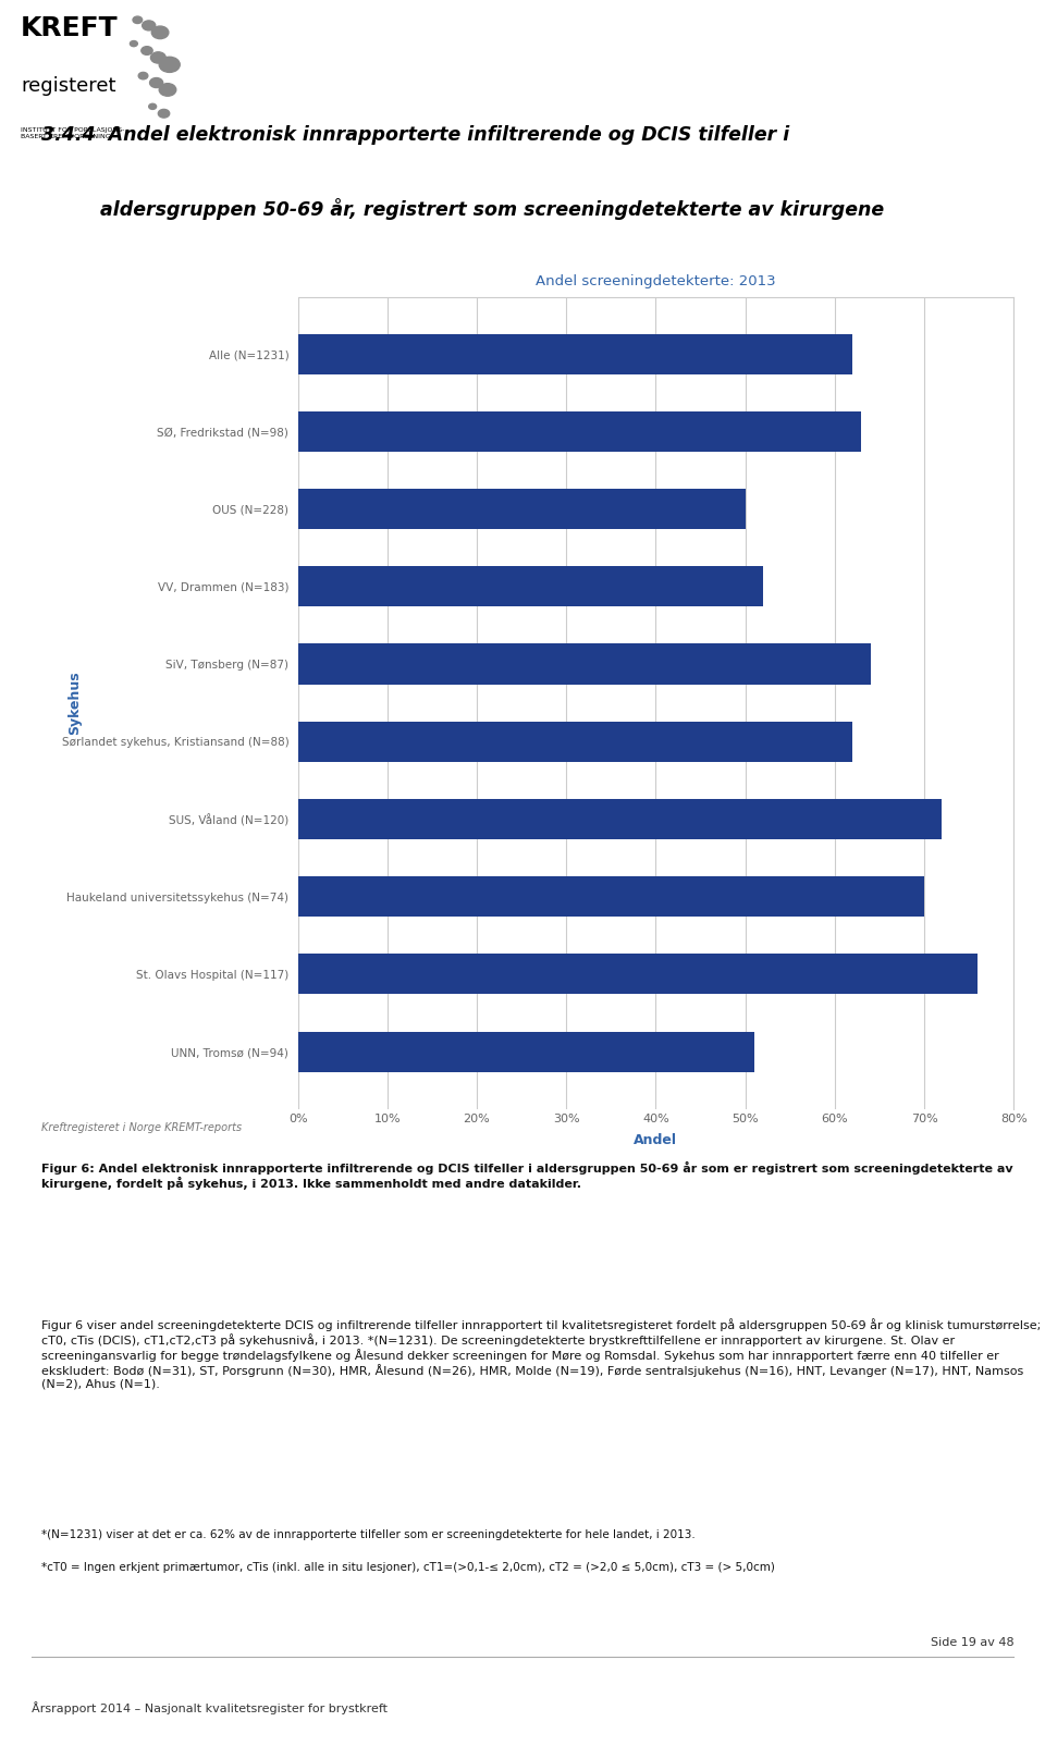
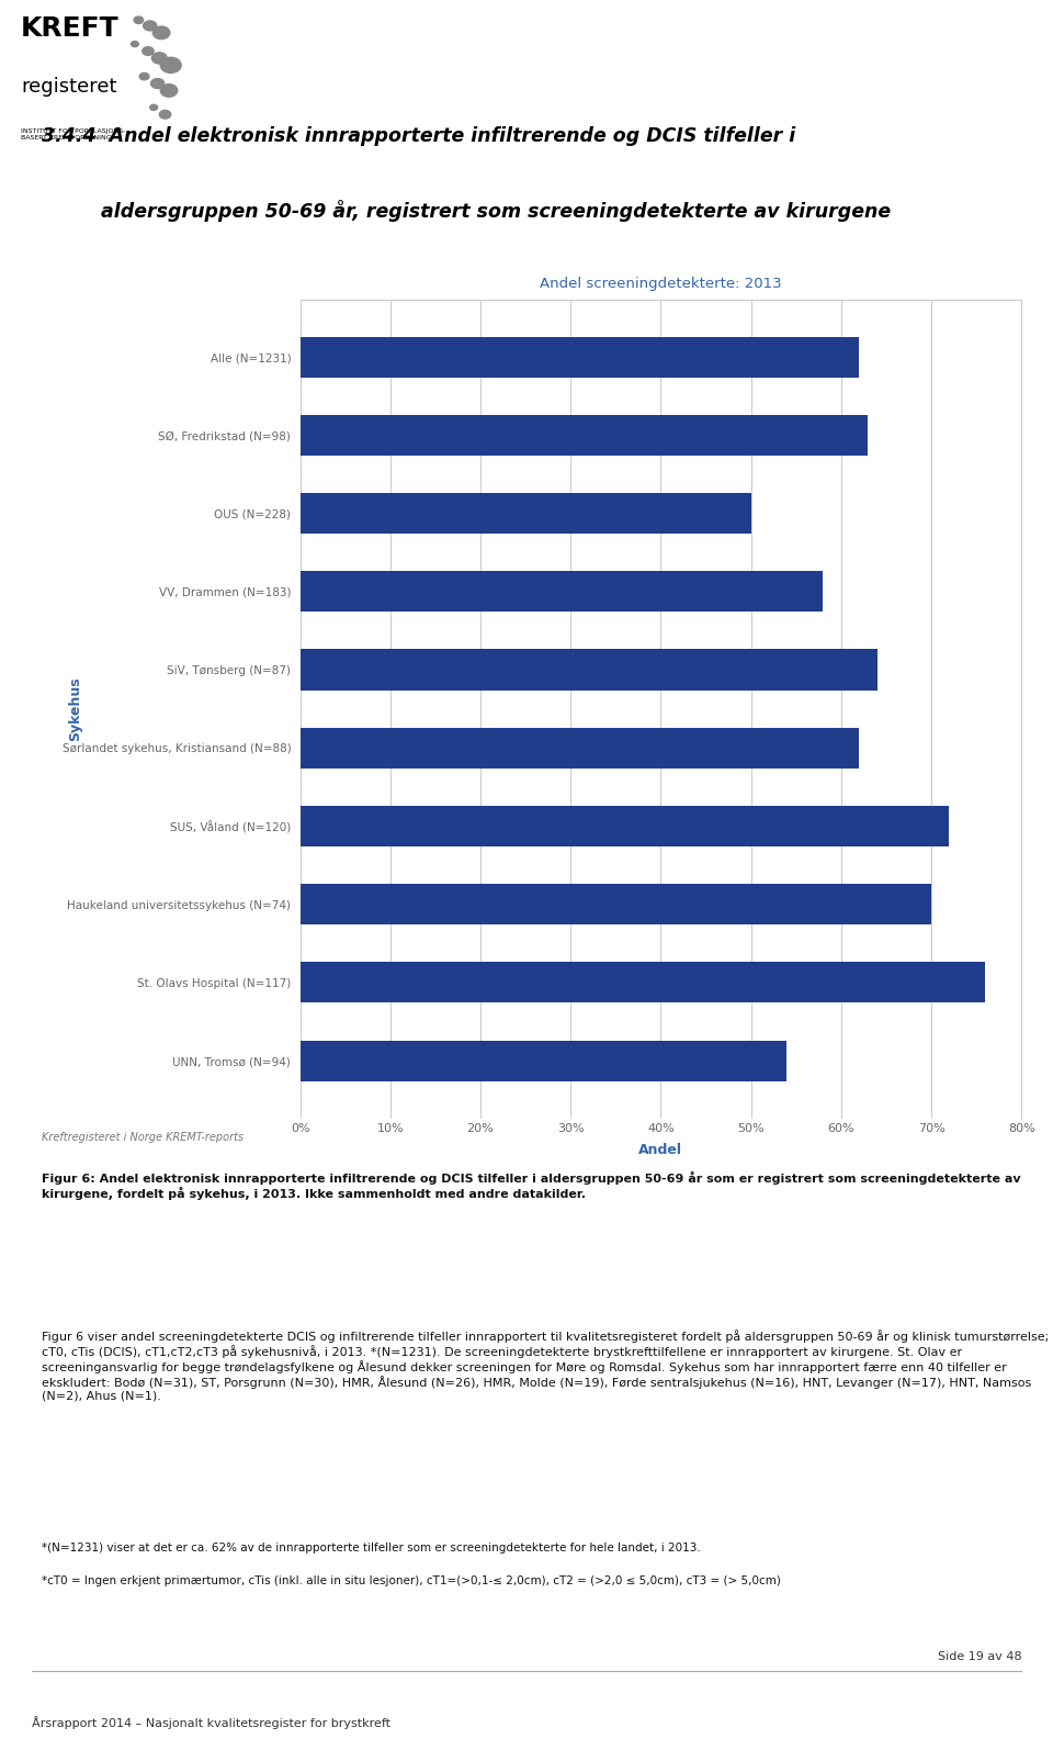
VV, Drammen (N=183): 52% -> 58%
UNN, Tromsø (N=94): 51% -> 54%
